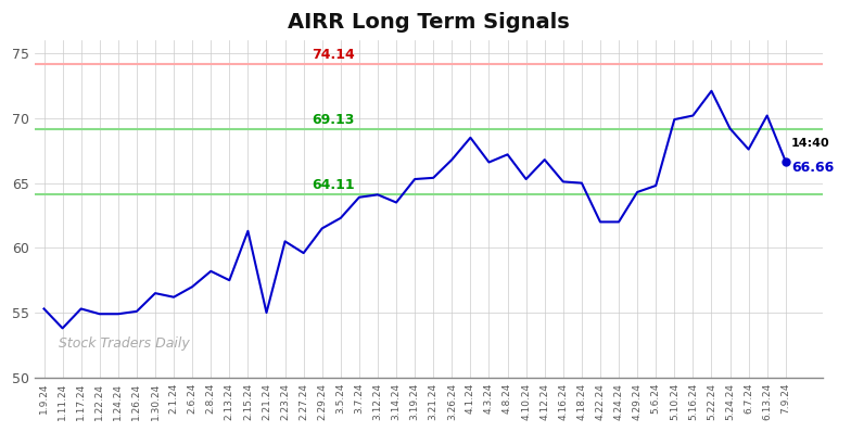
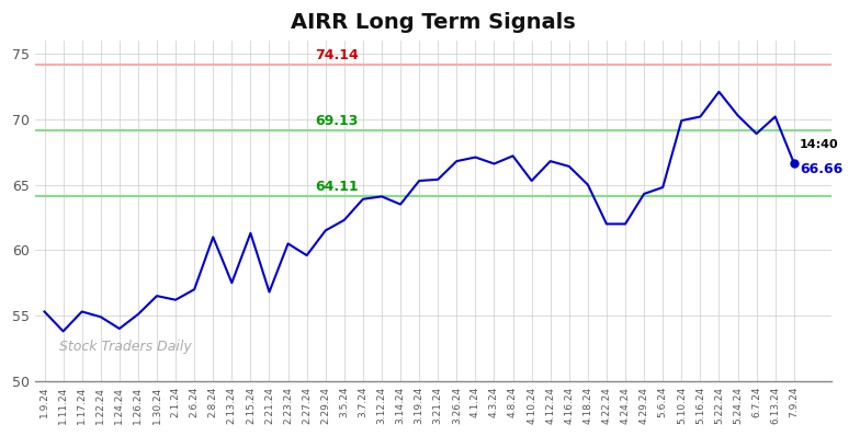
1.24.24: 54.9 -> 54.0
2.8.24: 58.2 -> 61.0
2.21.24: 55.0 -> 56.8
4.1.24: 68.5 -> 67.1
4.16.24: 65.1 -> 66.4
5.24.24: 69.2 -> 70.3
6.7.24: 67.6 -> 68.9
